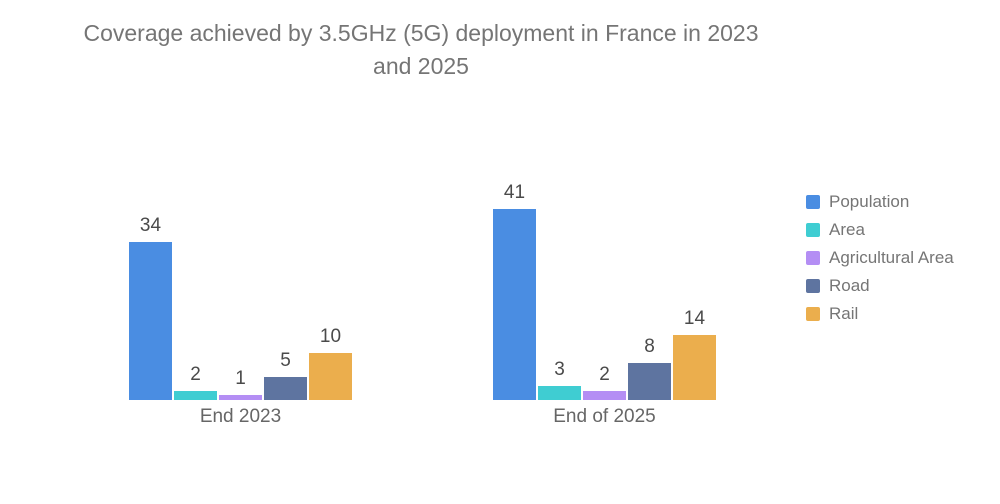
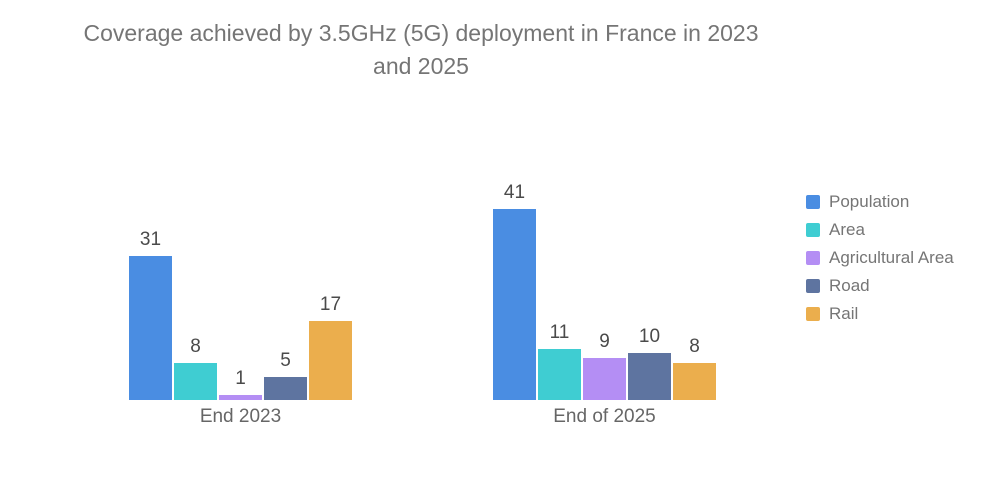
Population/End 2023: 34 -> 31
Area/End 2023: 2 -> 8
Rail/End 2023: 10 -> 17
Area/End of 2025: 3 -> 11
Agricultural Area/End of 2025: 2 -> 9
Road/End of 2025: 8 -> 10
Rail/End of 2025: 14 -> 8
